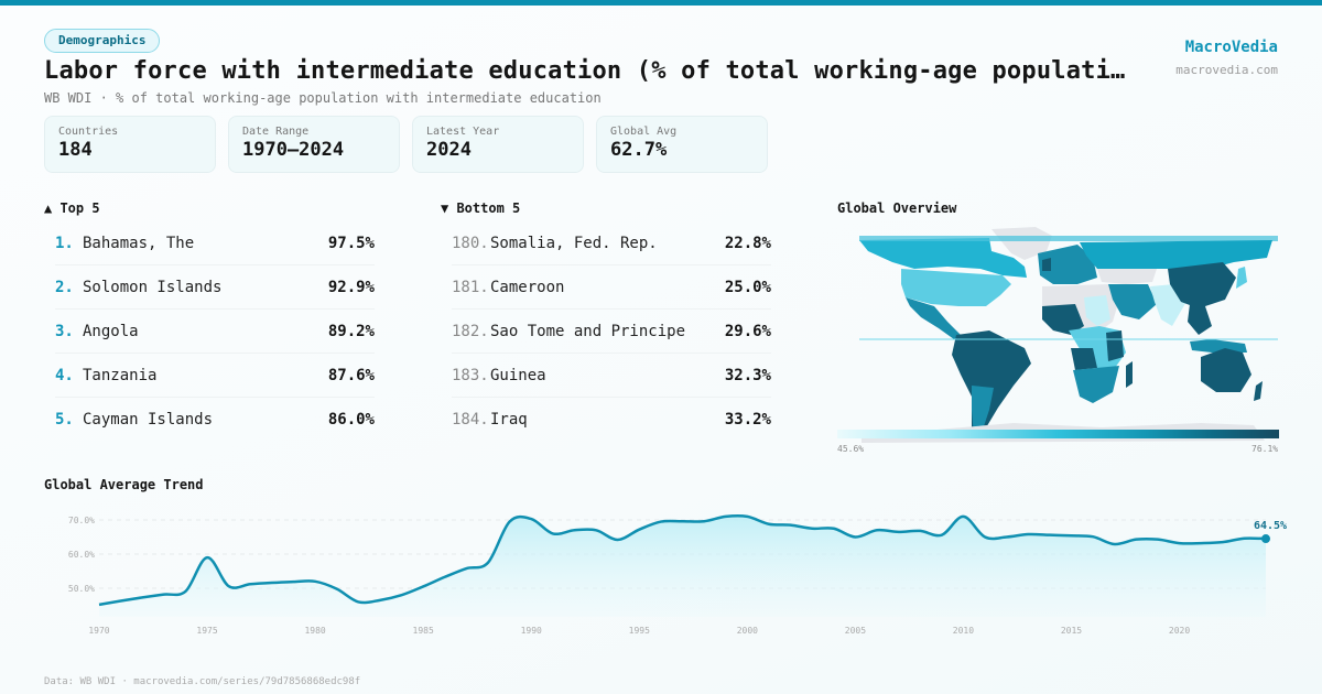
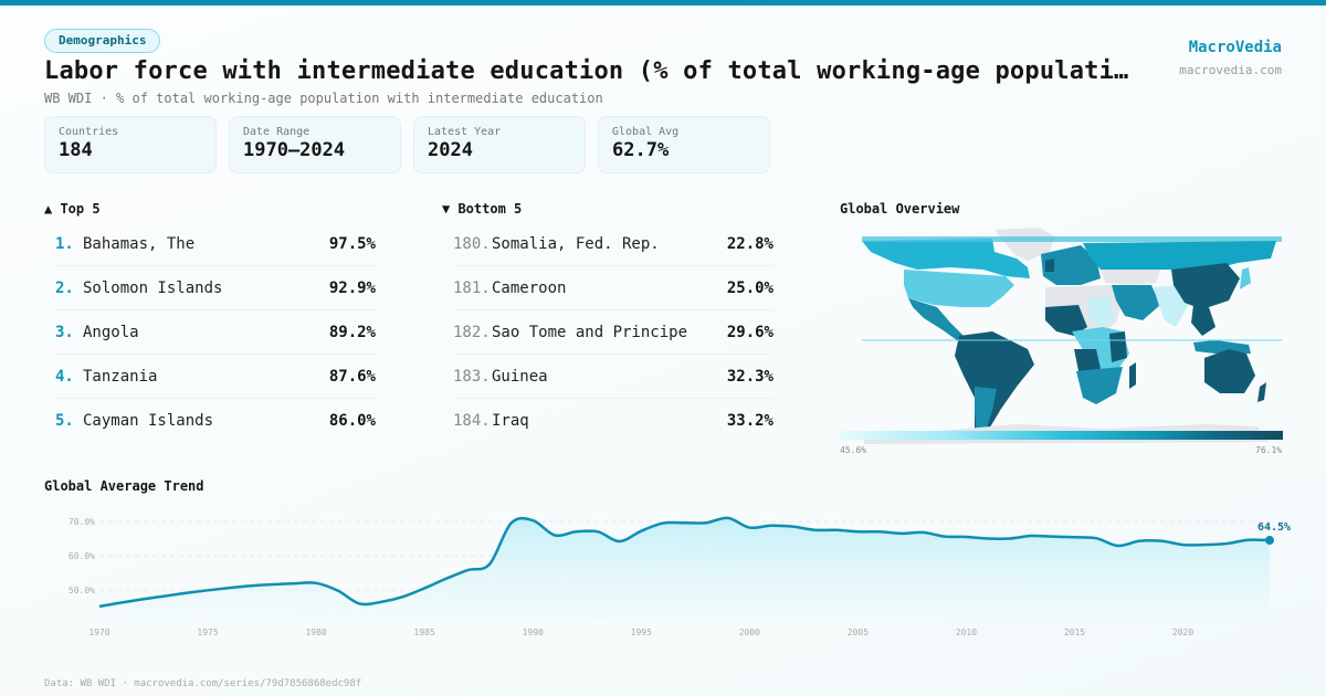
1975: 59% -> 50%
2000: 71% -> 68%
2005: 65% -> 67%
2010: 71% -> 66%
